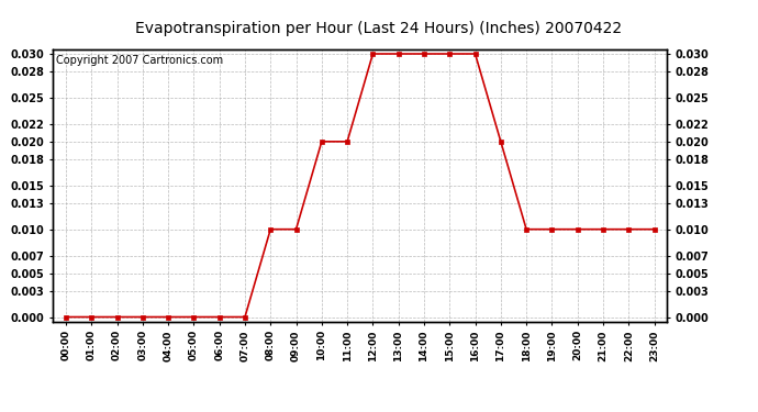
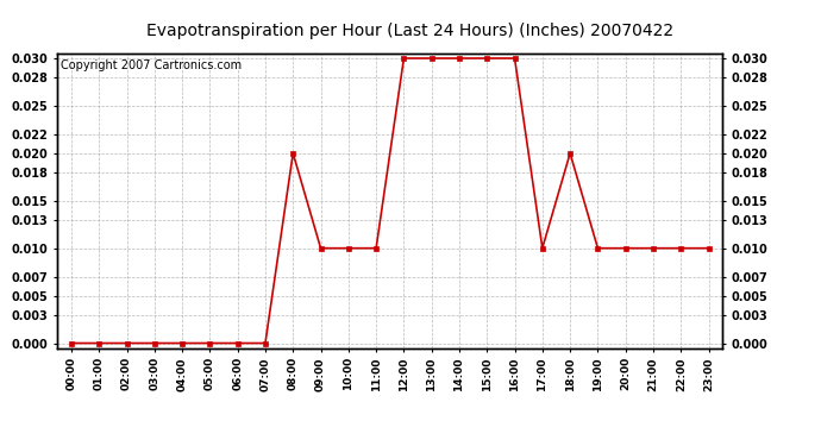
08:00: 0.01 -> 0.02
10:00: 0.02 -> 0.01
11:00: 0.02 -> 0.01
17:00: 0.02 -> 0.01
18:00: 0.01 -> 0.02
